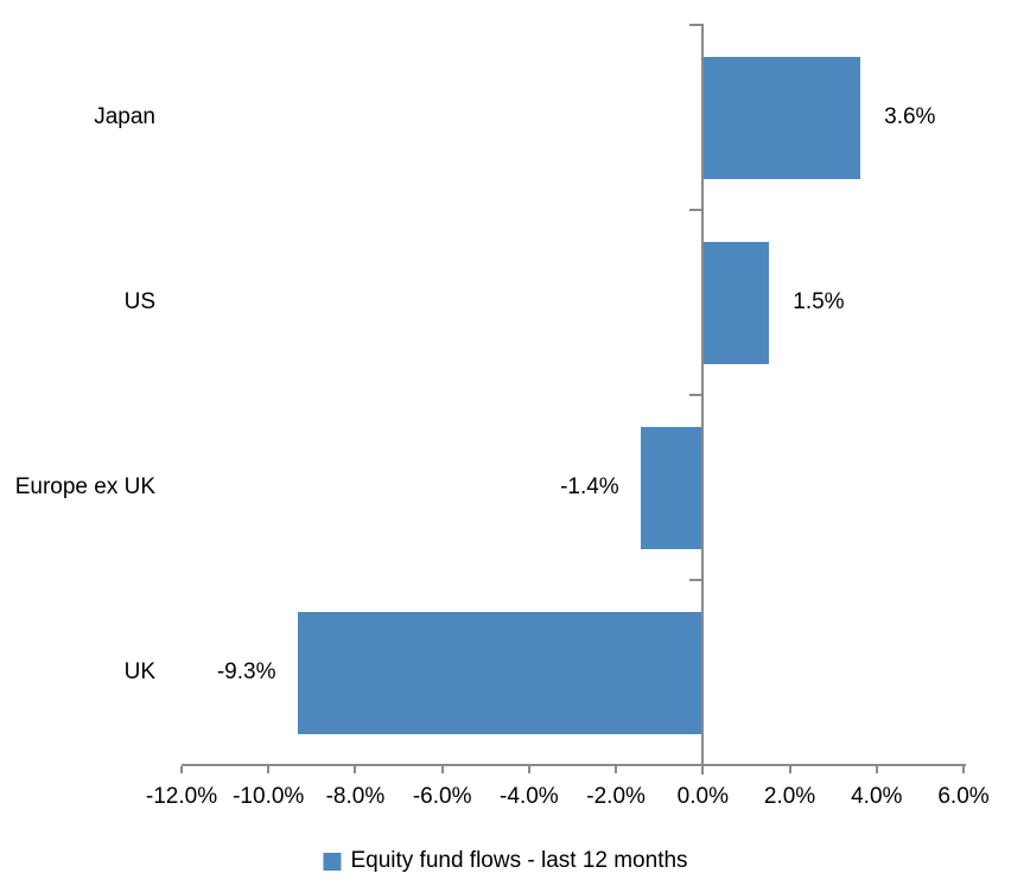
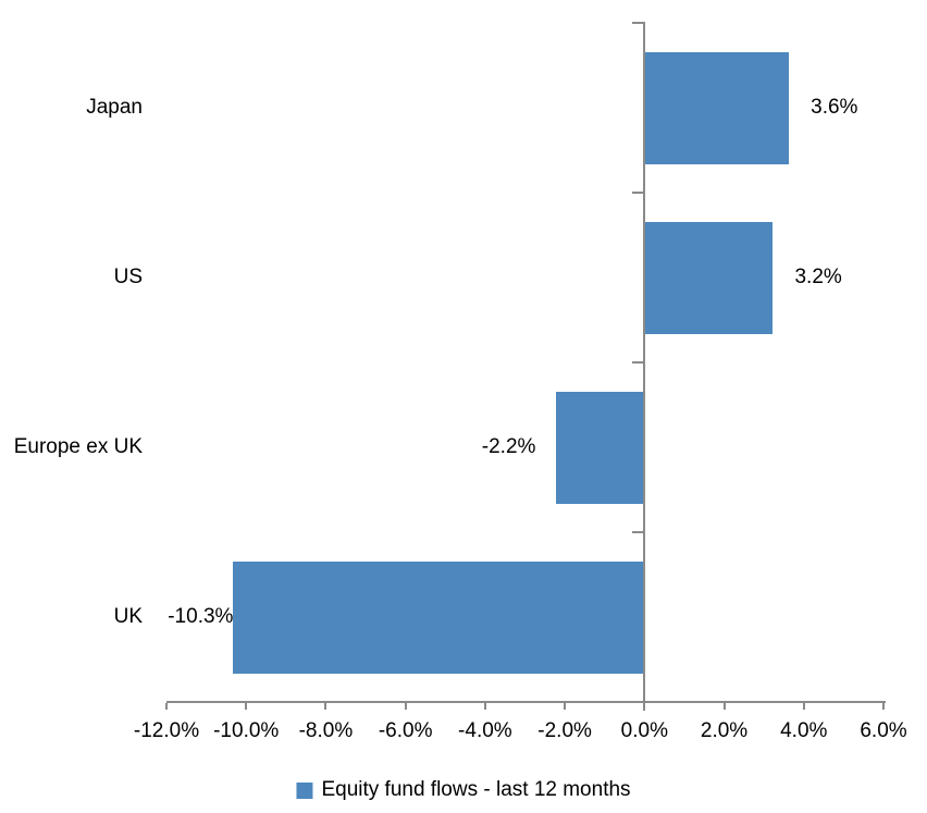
US: 1.5% -> 3.2%
Europe ex UK: -1.4% -> -2.2%
UK: -9.3% -> -10.3%
